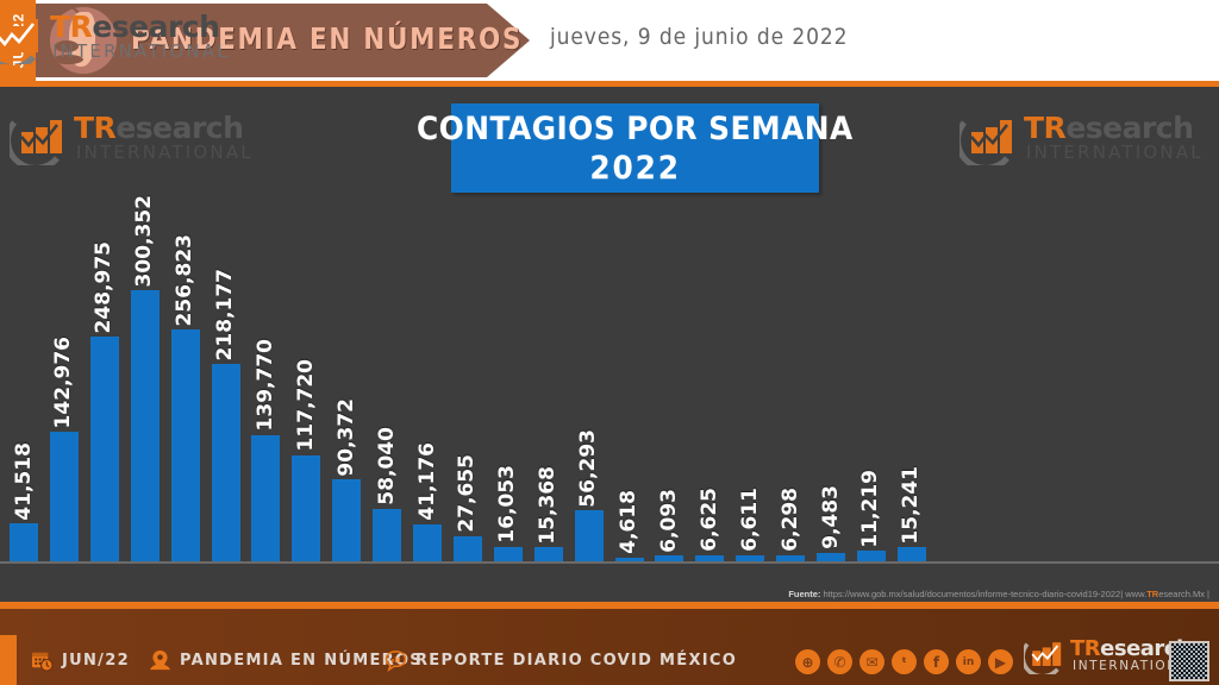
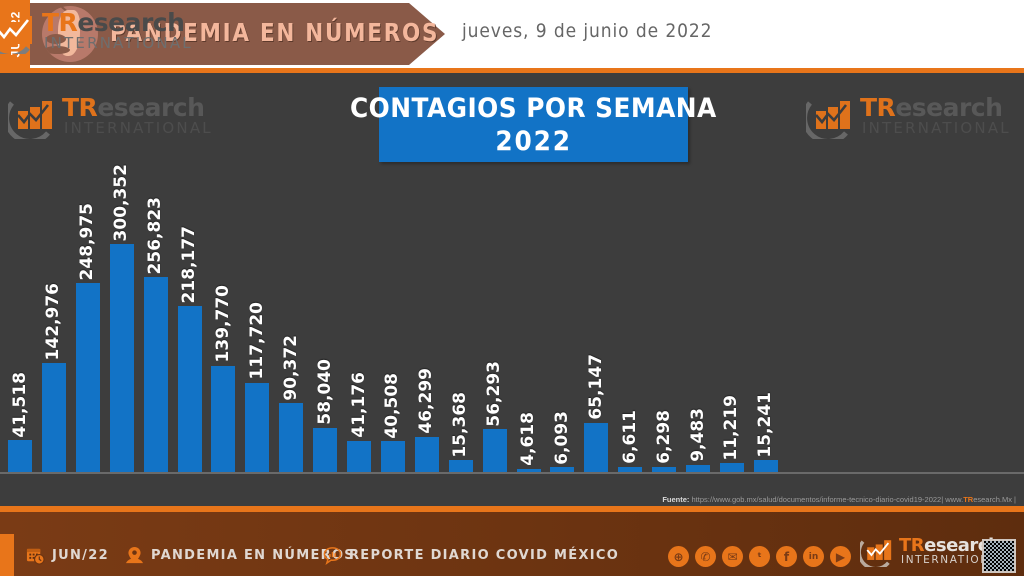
21/03/2022: 27,655 -> 40,508
28/03/2022: 16,053 -> 46,299
02/05/2022: 6,625 -> 65,147
